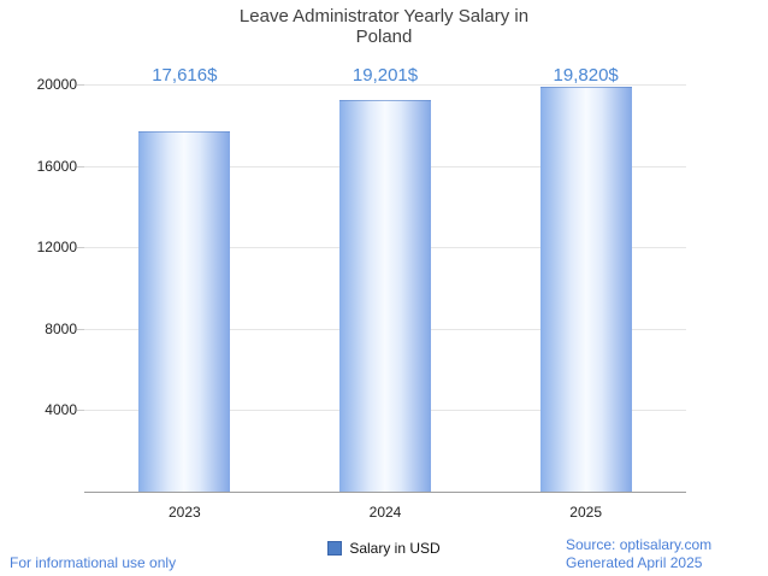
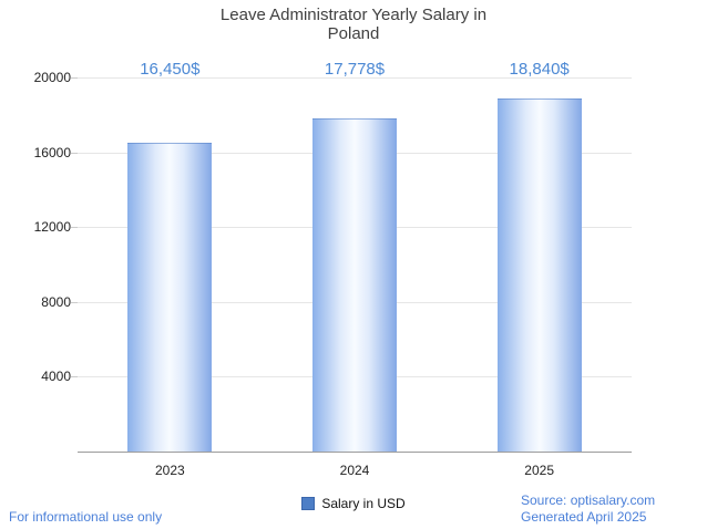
2023: 17,616 -> 16,450
2024: 19,201 -> 17,778
2025: 19,820 -> 18,840
